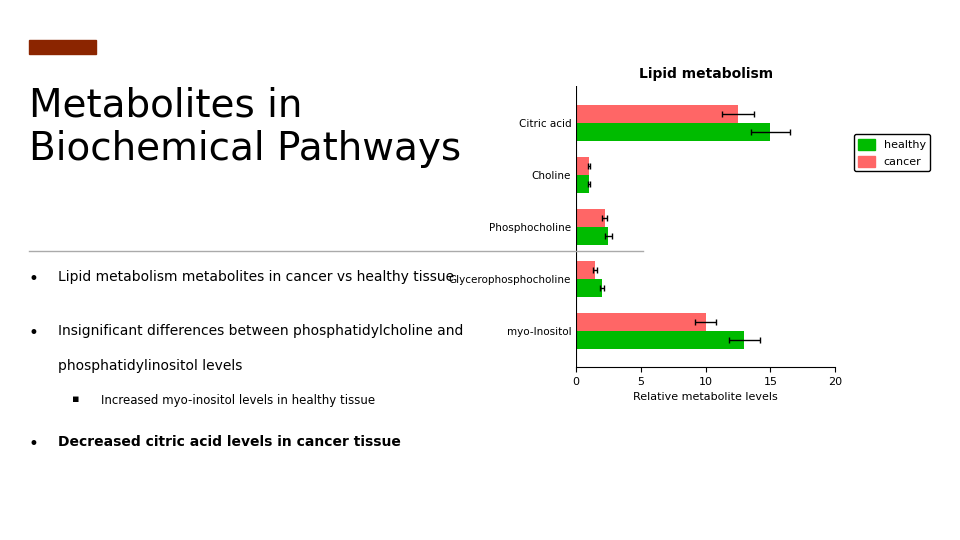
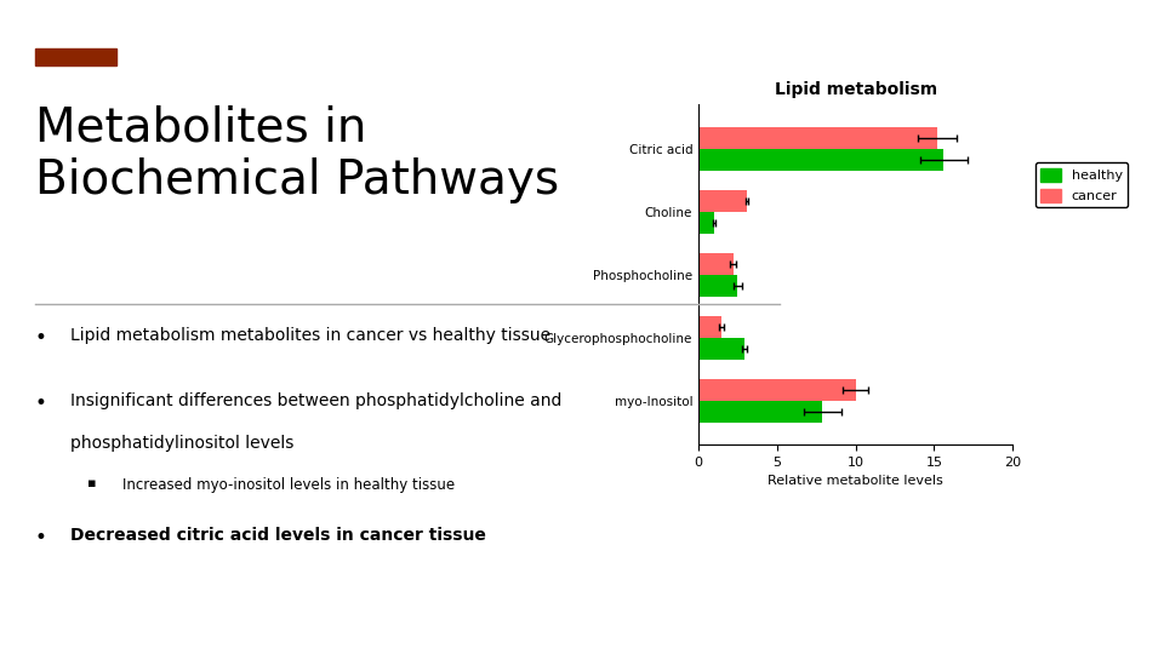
cancer/Citric acid: 12.5 -> 15.2
healthy/Citric acid: 15.0 -> 15.6
cancer/Choline: 1.0 -> 3.1
healthy/Glycerophosphocholine: 2.0 -> 2.9
healthy/myo-Inositol: 13.0 -> 7.9
